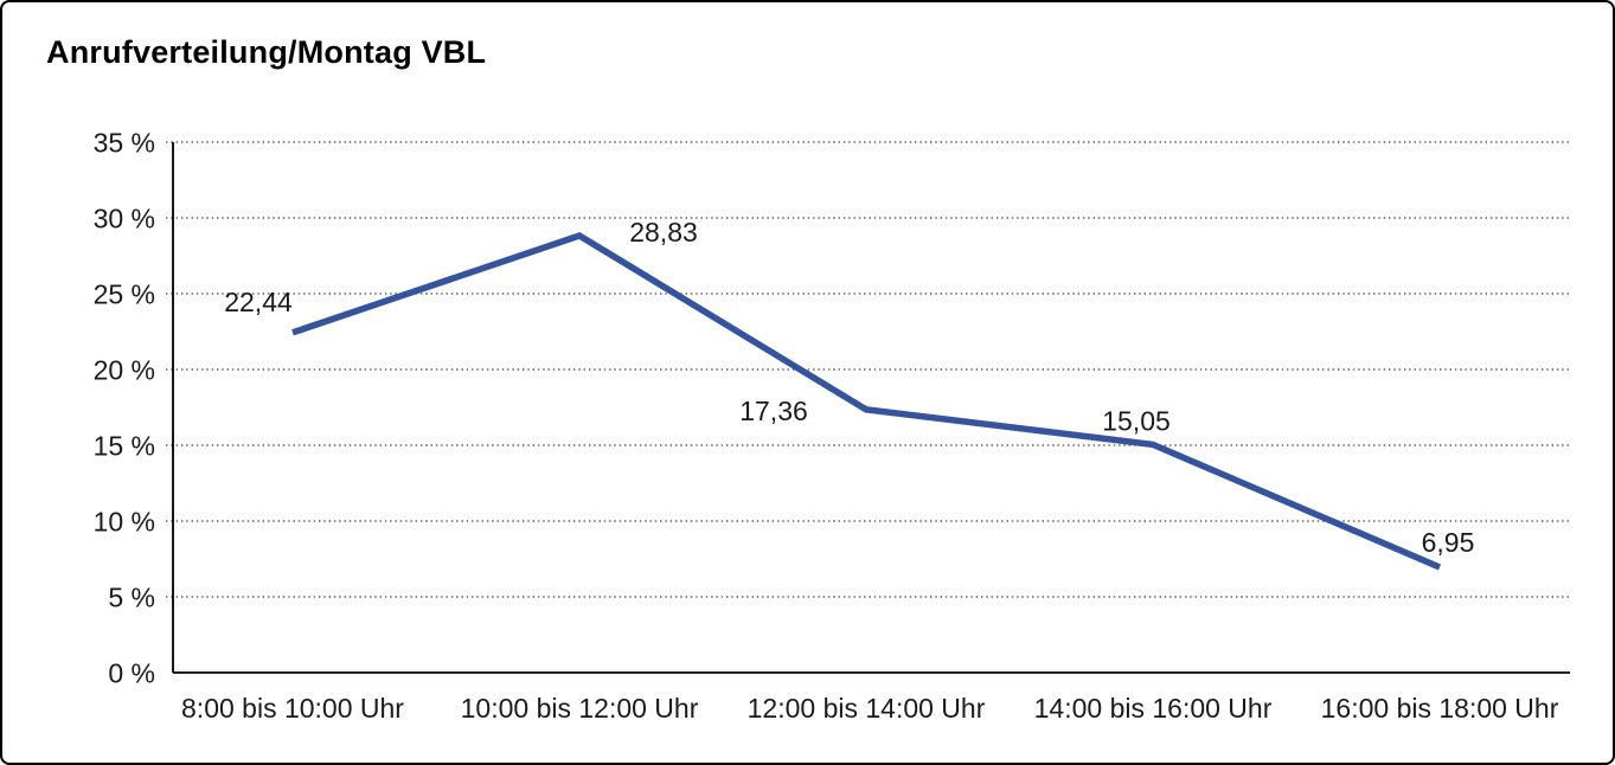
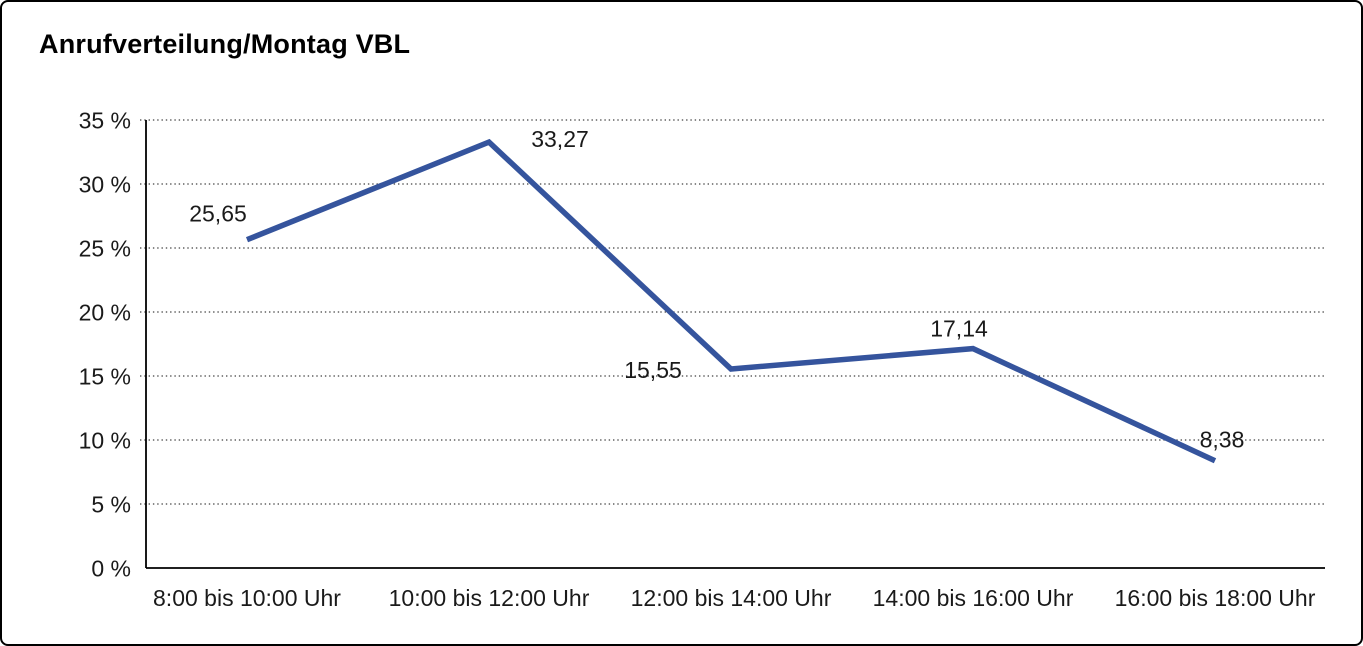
8:00 bis 10:00 Uhr: 22,44 -> 25,65
10:00 bis 12:00 Uhr: 28,83 -> 33,27
12:00 bis 14:00 Uhr: 17,36 -> 15,55
14:00 bis 16:00 Uhr: 15,05 -> 17,14
16:00 bis 18:00 Uhr: 6,95 -> 8,38
